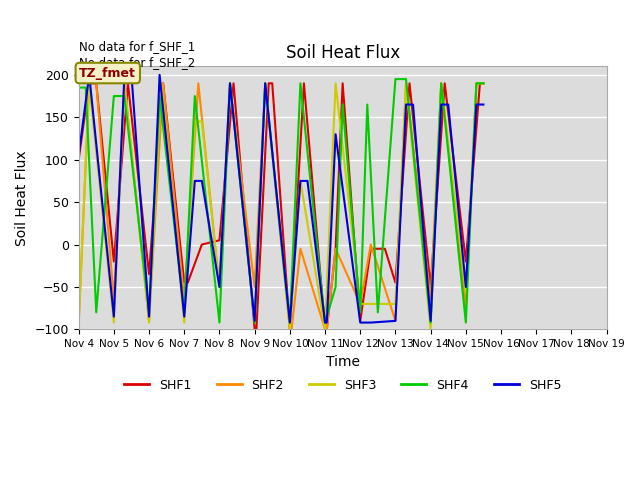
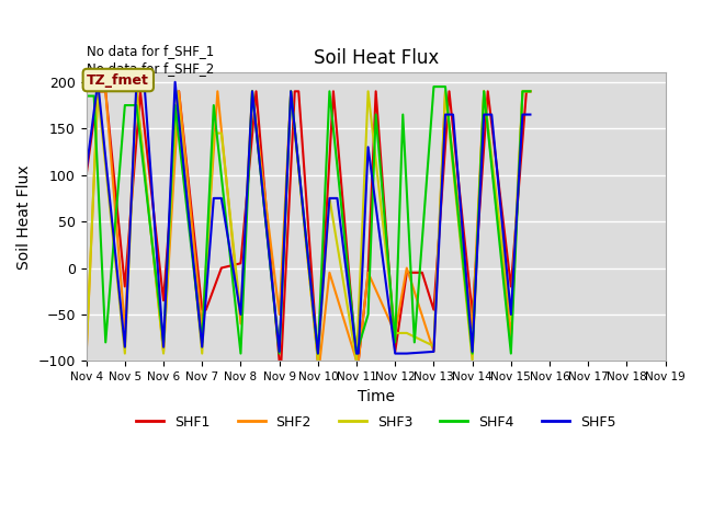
SHF2/Nov 8: -50 -> -60
SHF3/Nov 13: -70 -> -84
